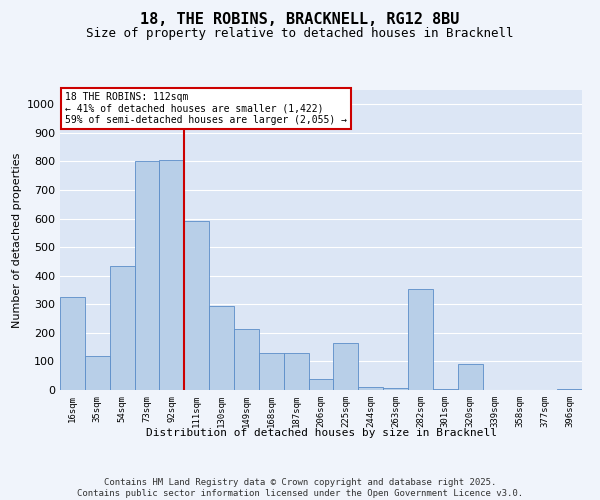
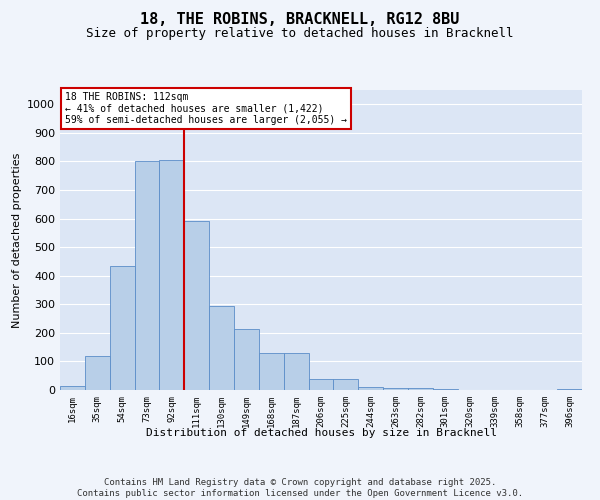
16sqm: 325 -> 15
225sqm: 165 -> 38
282sqm: 355 -> 6
320sqm: 90 -> 1
